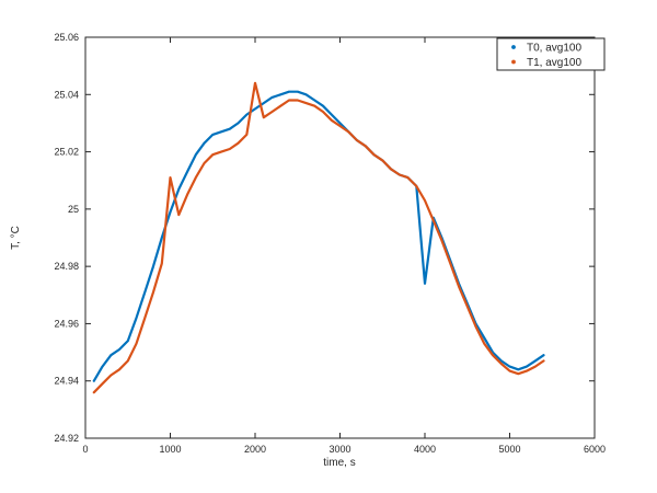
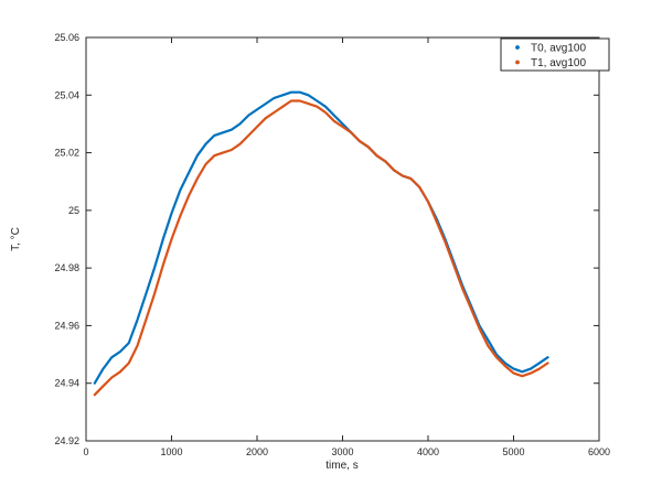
T1, avg100/1000: 25.011 -> 24.990
T1, avg100/2000: 25.044 -> 25.029
T0, avg100/4000: 24.974 -> 25.003
